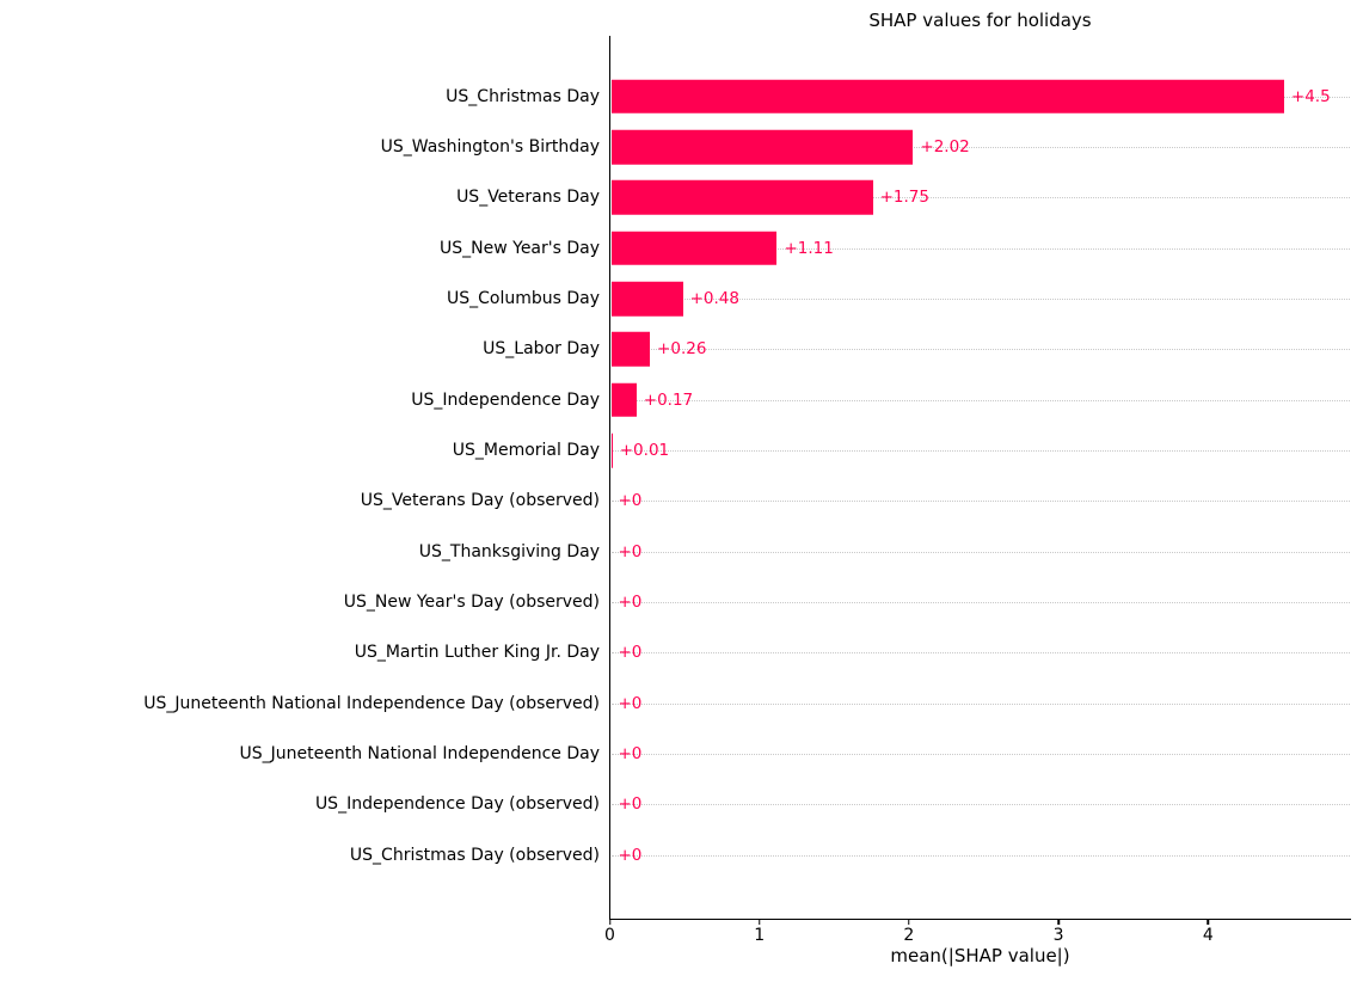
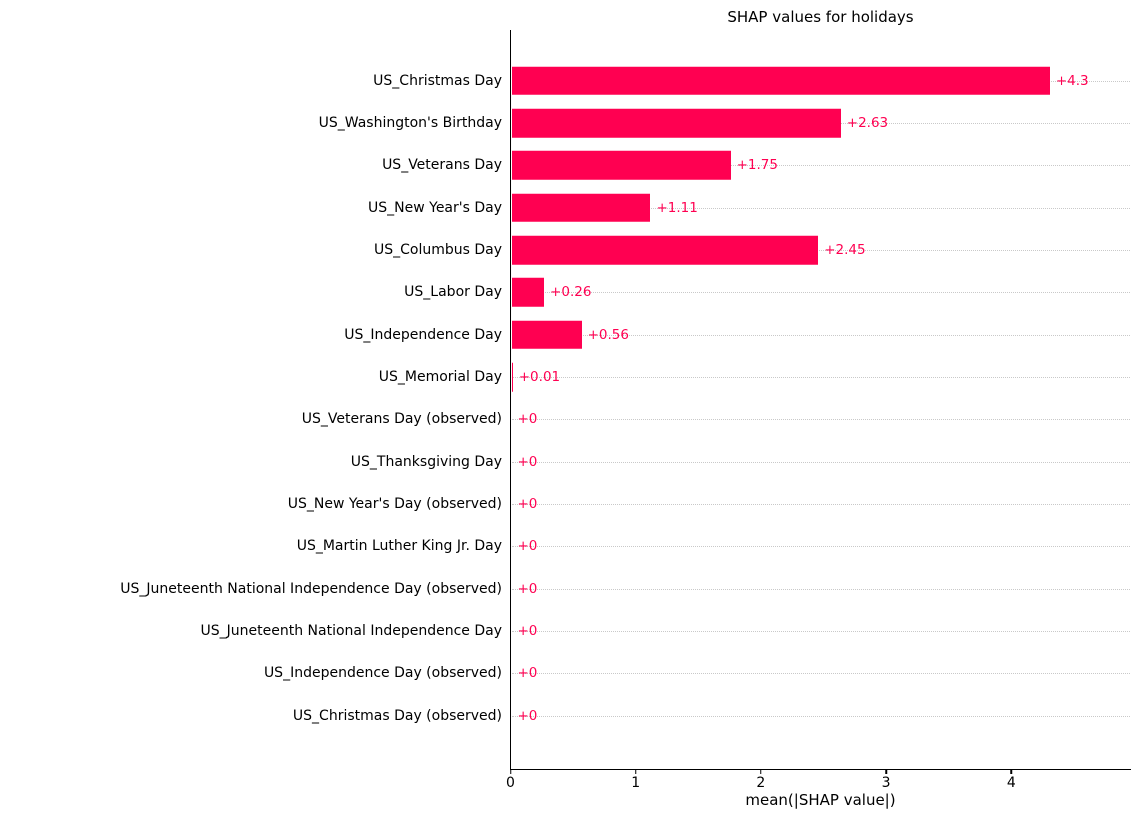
US_Christmas Day: +4.5 -> +4.3
US_Washington's Birthday: +2.02 -> +2.63
US_Columbus Day: +0.48 -> +2.45
US_Independence Day: +0.17 -> +0.56
